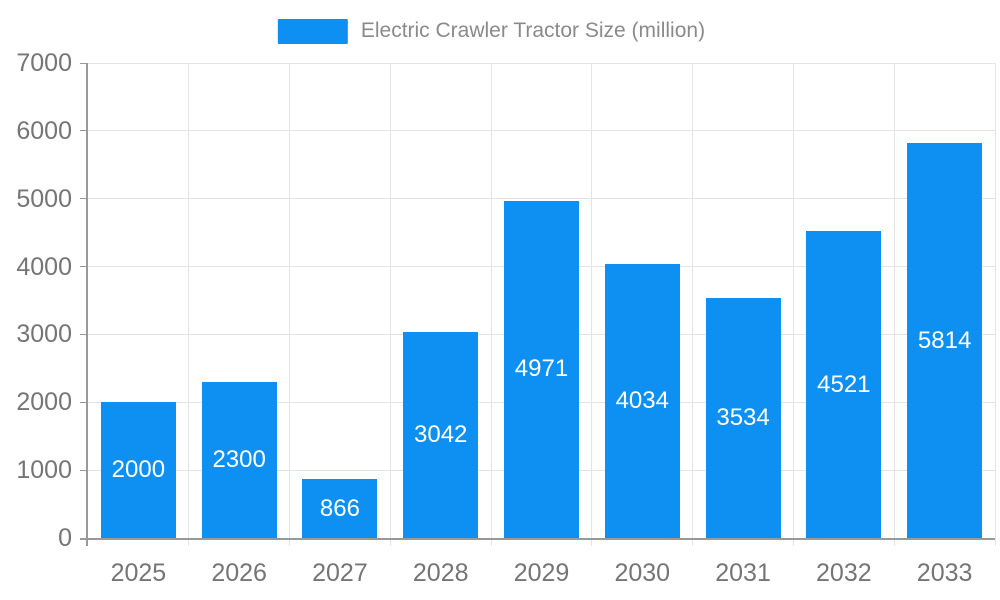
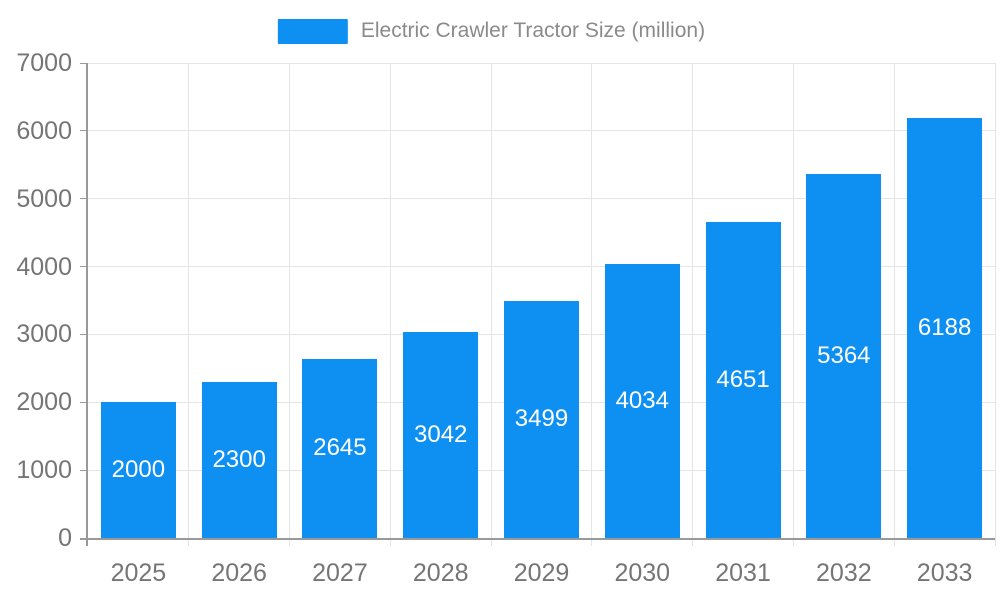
2027: 866 -> 2645
2029: 4971 -> 3499
2031: 3534 -> 4651
2032: 4521 -> 5364
2033: 5814 -> 6188
